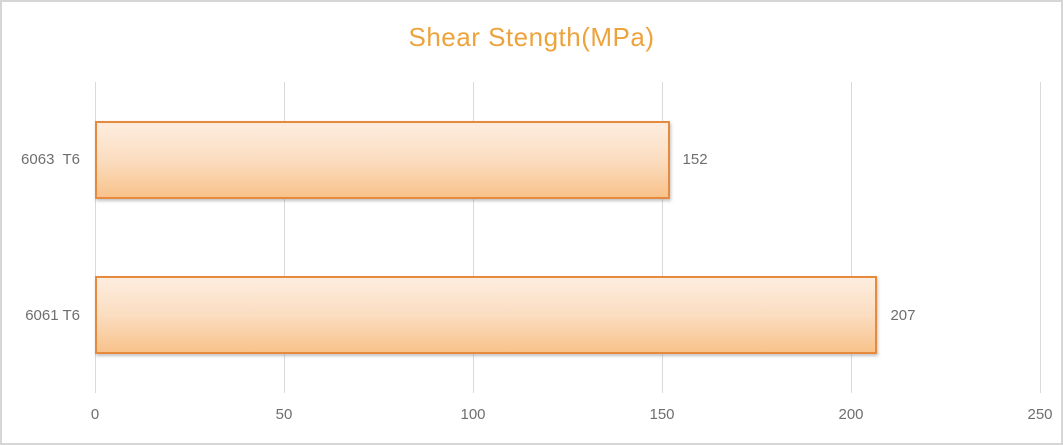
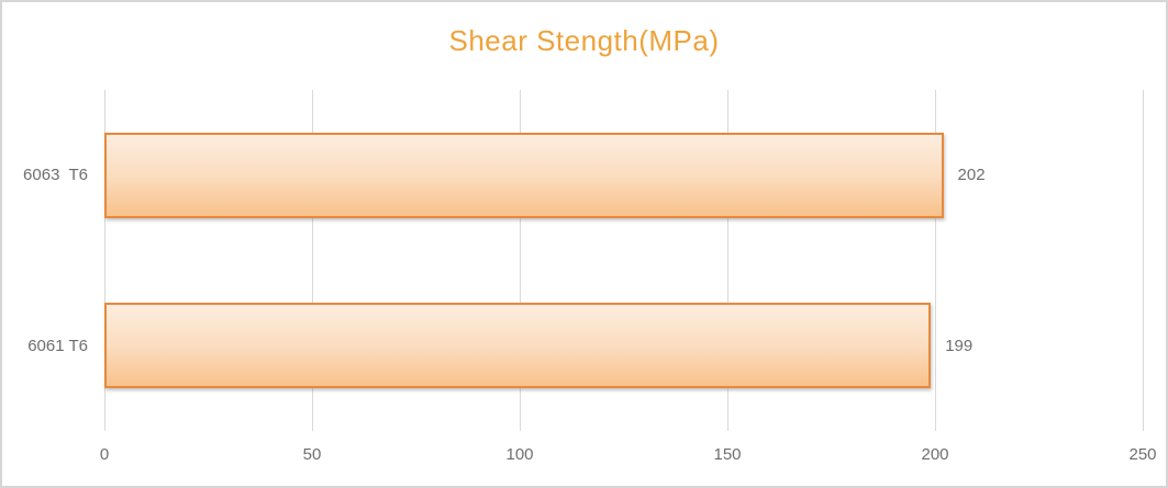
6063 T6: 152 -> 202
6061 T6: 207 -> 199
